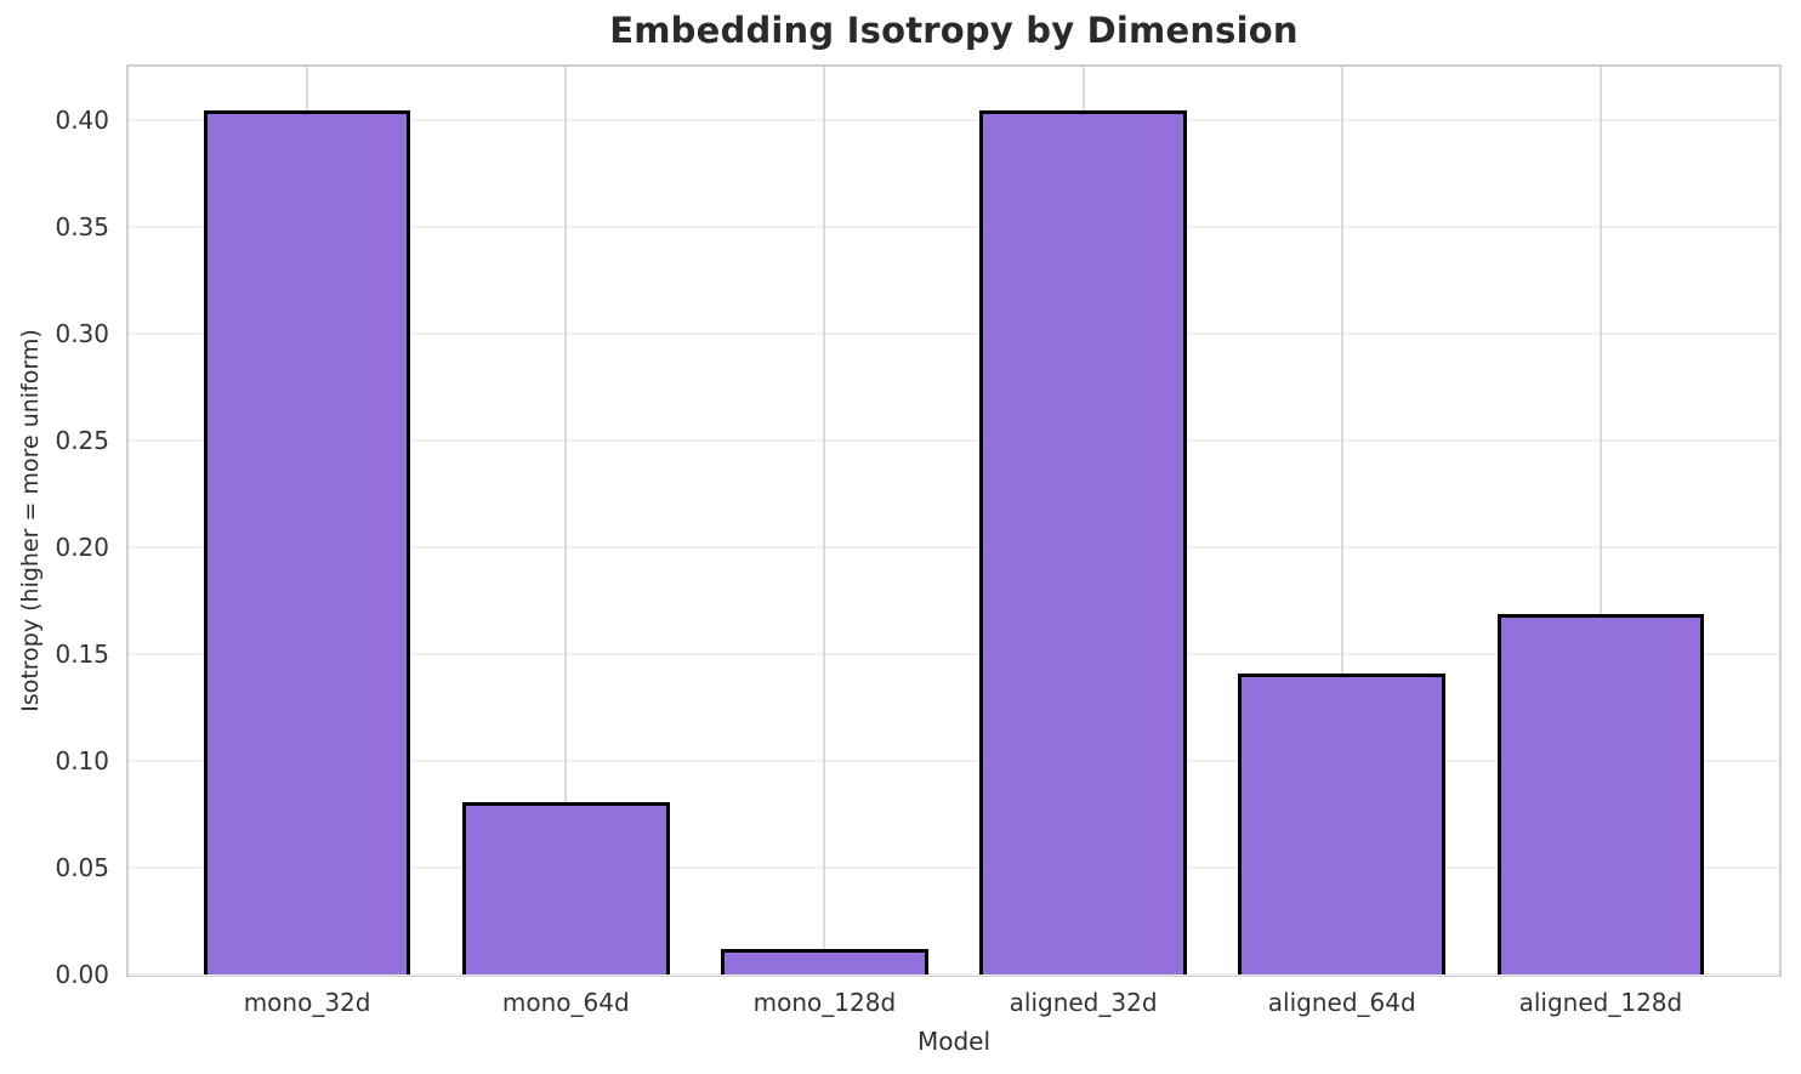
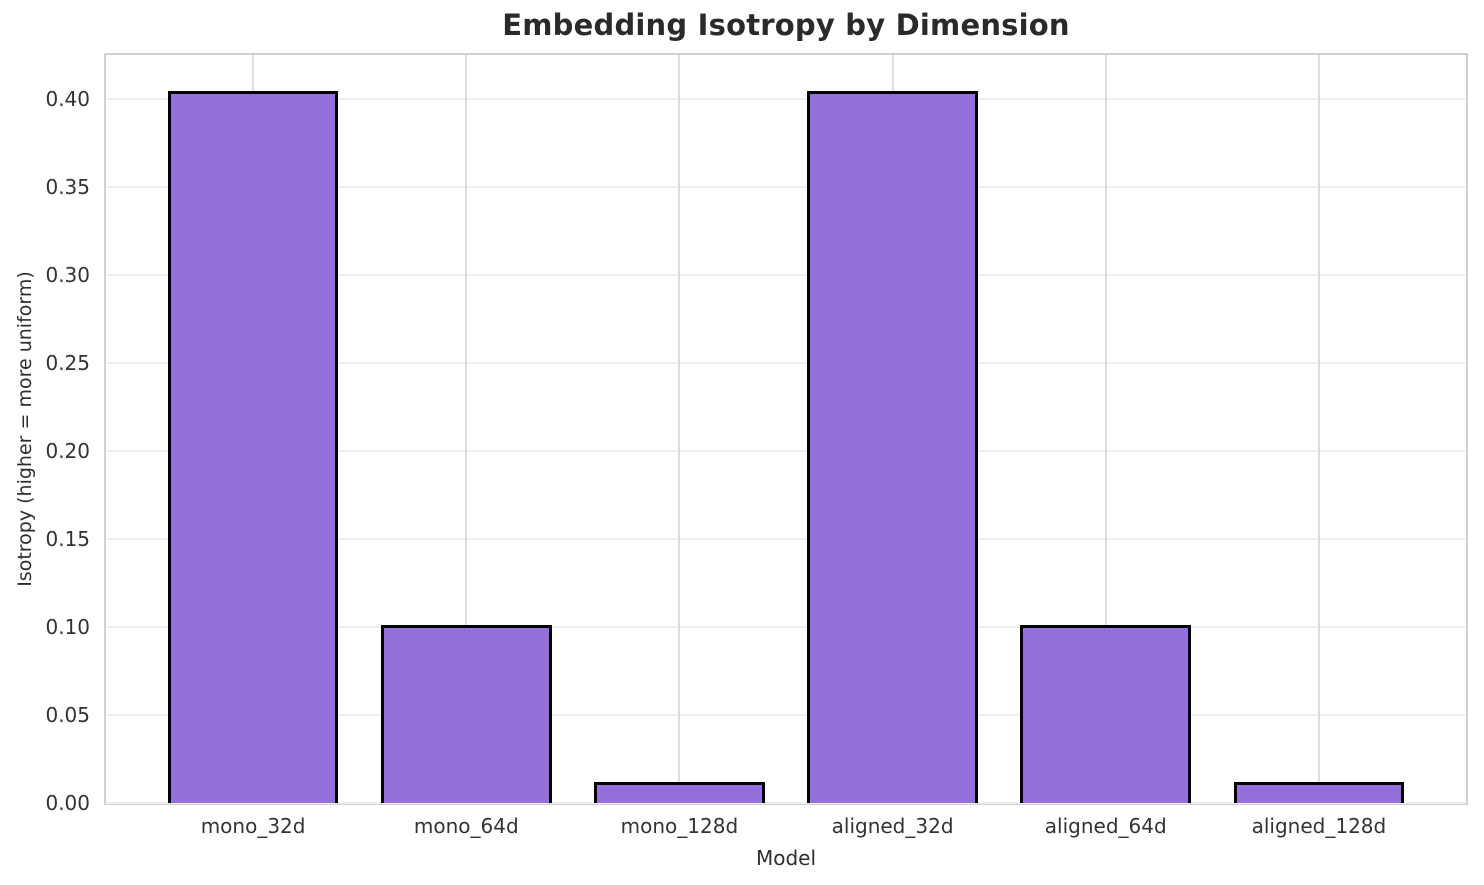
mono_64d: 0.081 -> 0.101
aligned_64d: 0.141 -> 0.101
aligned_128d: 0.169 -> 0.012
